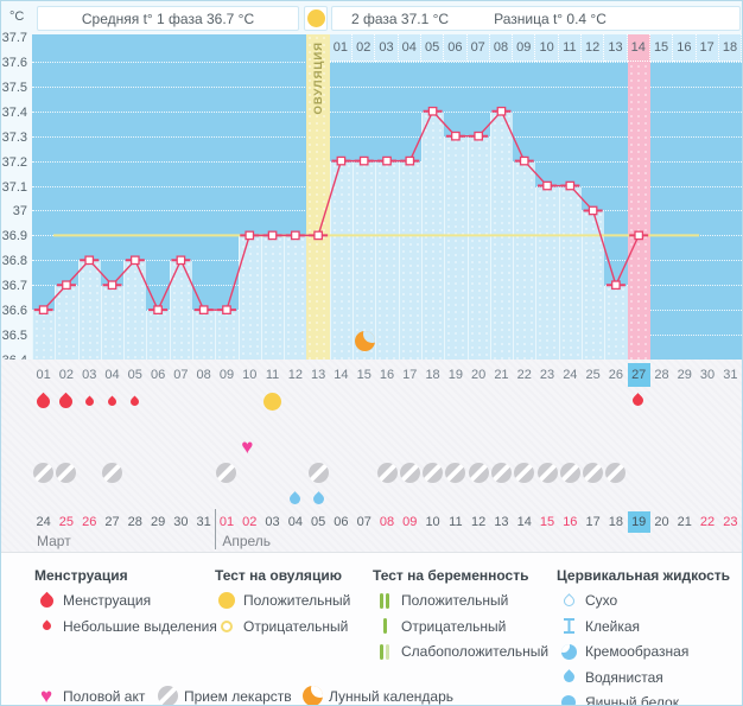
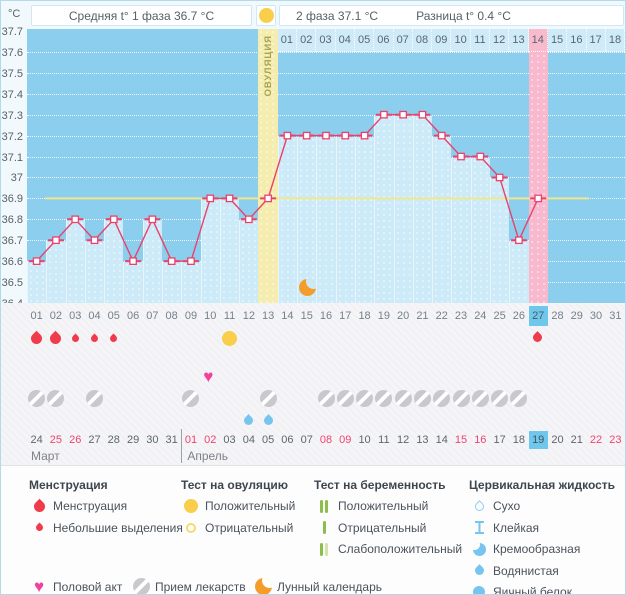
12: 36.9 -> 36.8
18: 37.4 -> 37.2
21: 37.4 -> 37.3
